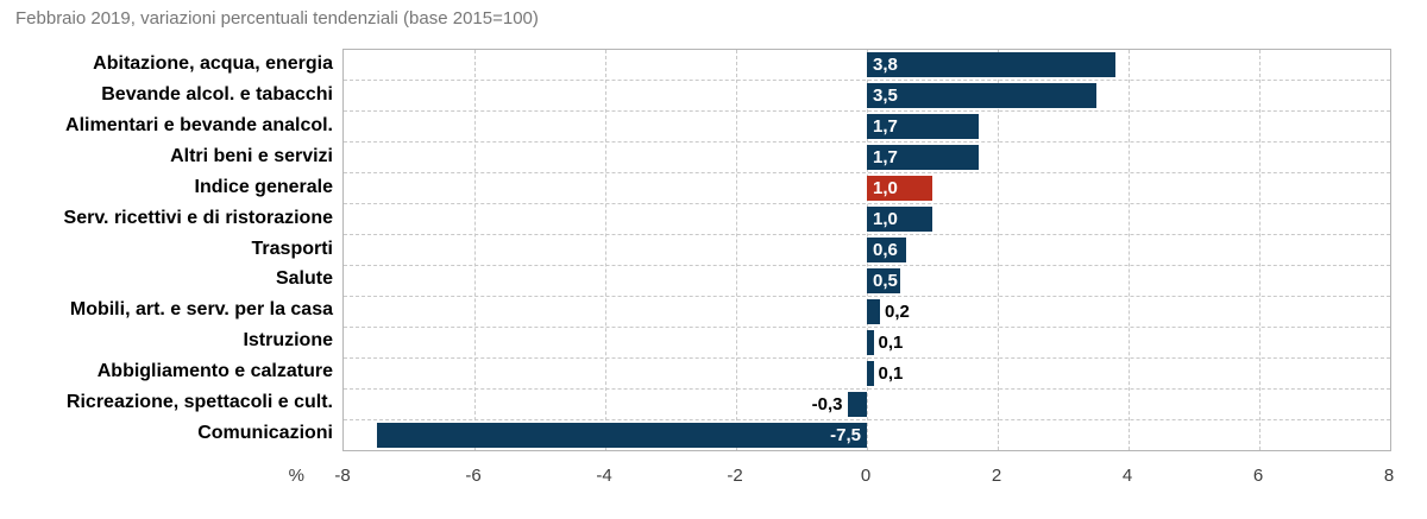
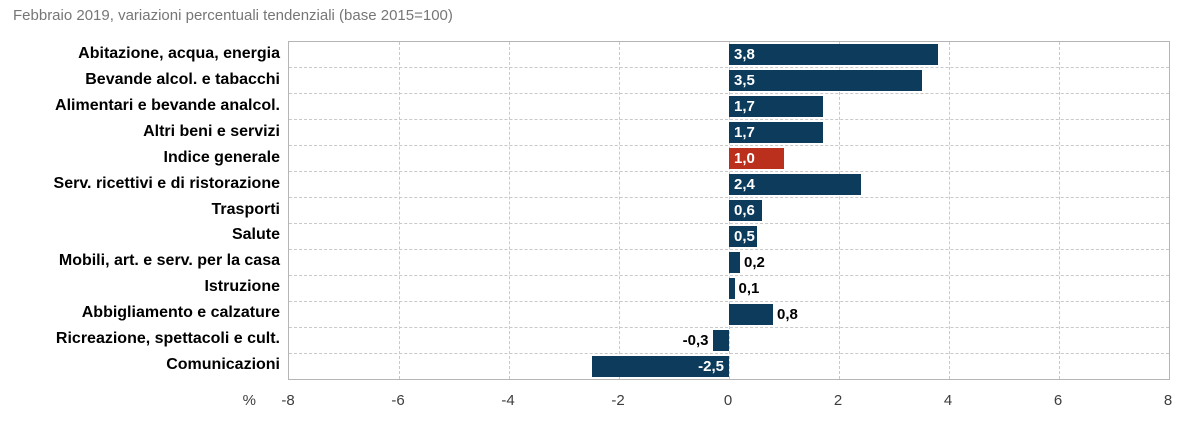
Serv. ricettivi e di ristorazione: 1,0 -> 2,4
Abbigliamento e calzature: 0,1 -> 0,8
Comunicazioni: -7,5 -> -2,5
